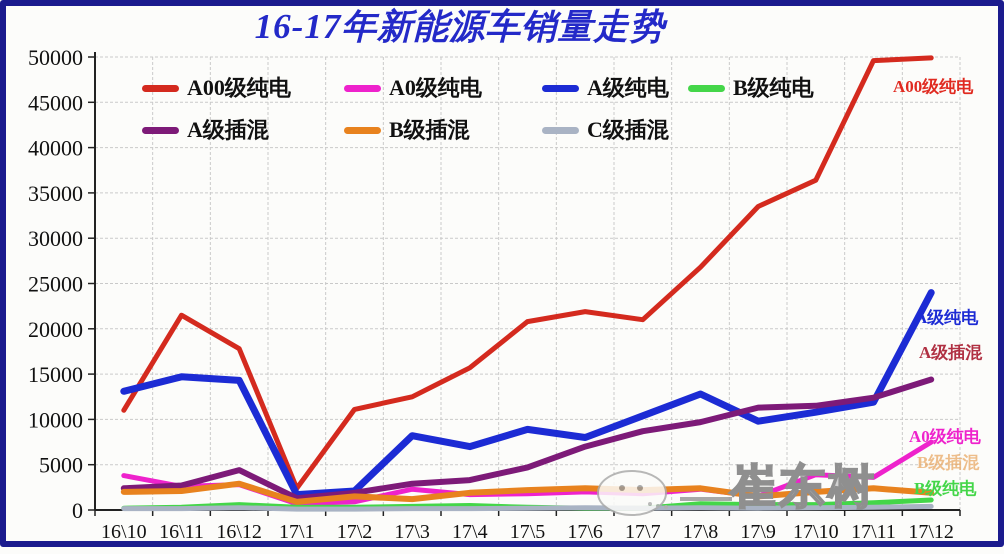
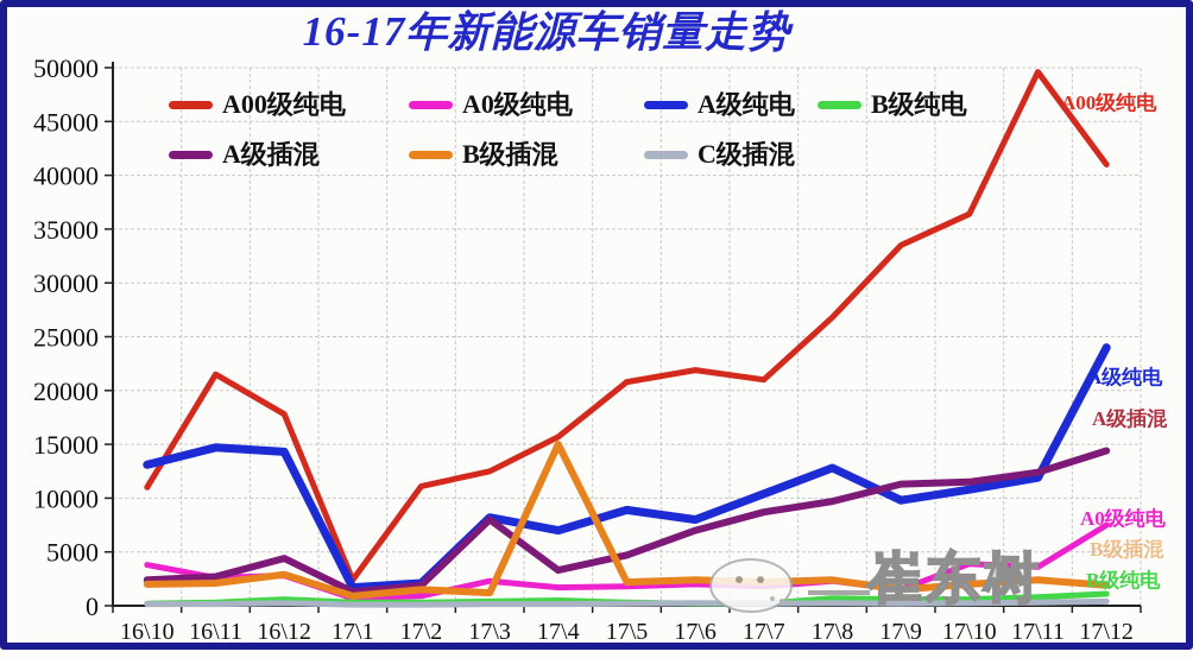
A级插混/17\3: 3000 -> 8000
B级插混/17\4: 2000 -> 15000
A00级纯电/17\12: 50000 -> 41000
